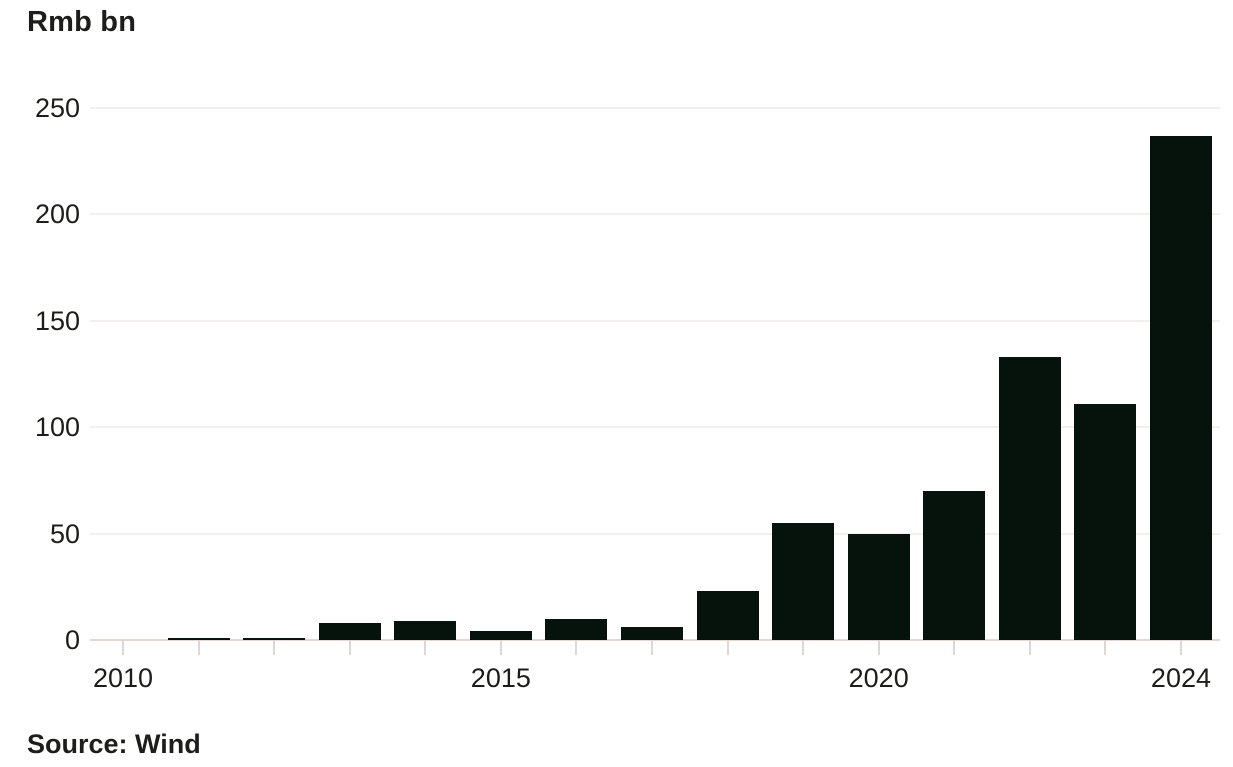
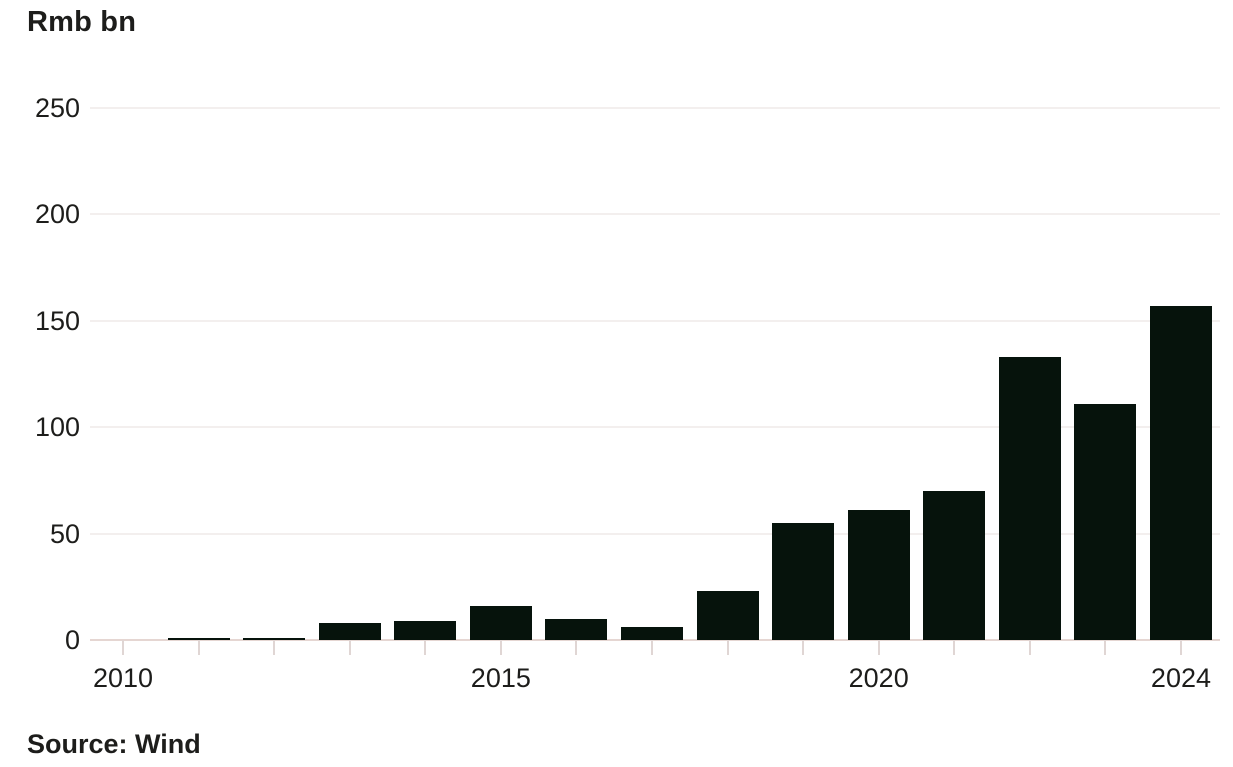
2015: 4 -> 16
2020: 50 -> 61
2024: 237 -> 157
